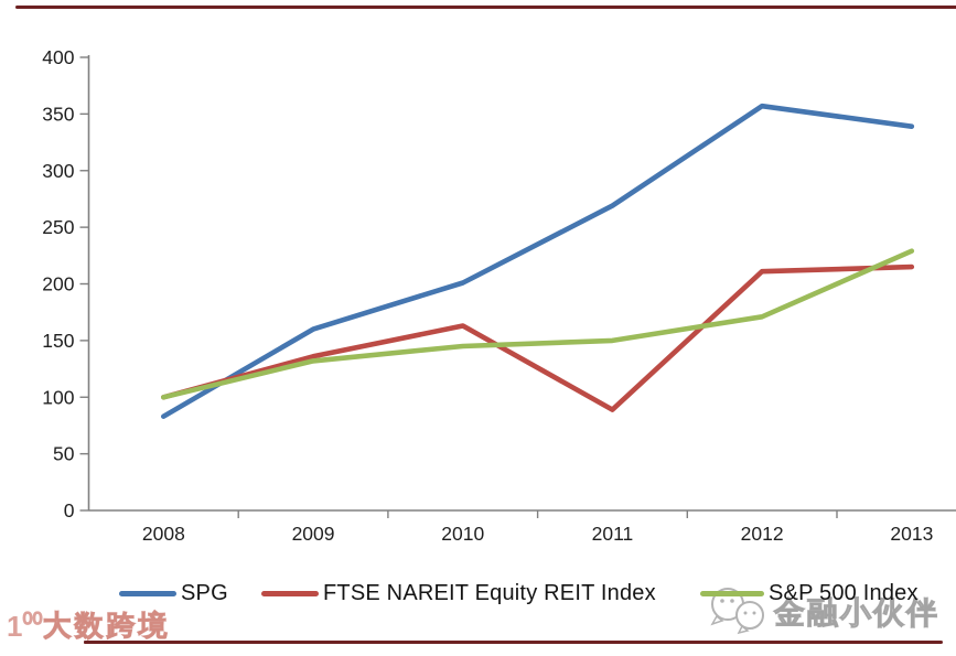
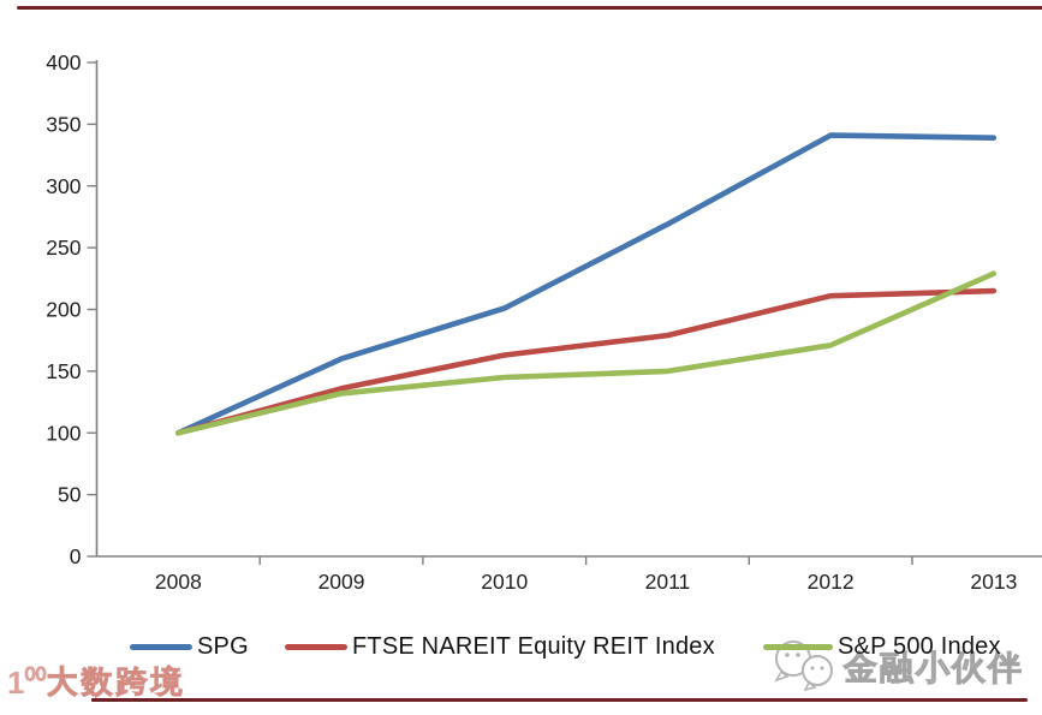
SPG/2008: 83 -> 100
FTSE NAREIT Equity REIT Index/2011: 89 -> 179
SPG/2012: 357 -> 341
